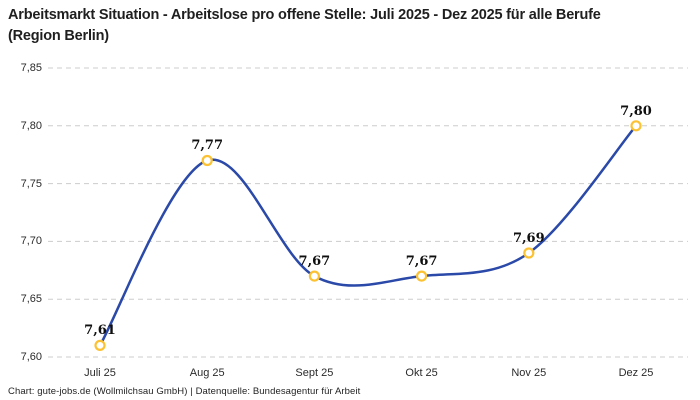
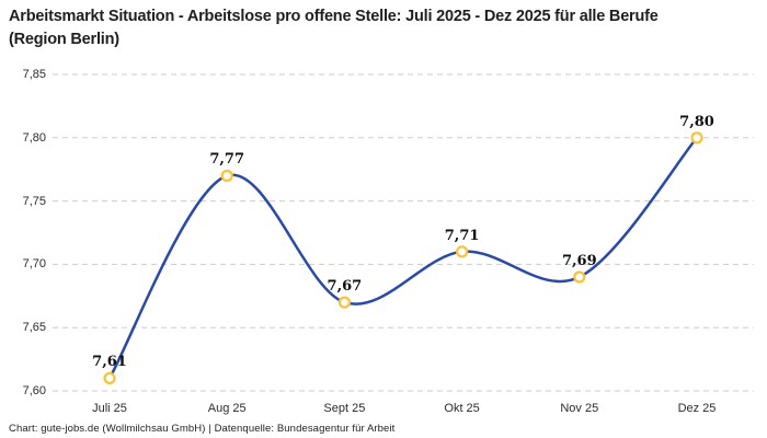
Okt 25: 7,67 -> 7,71
